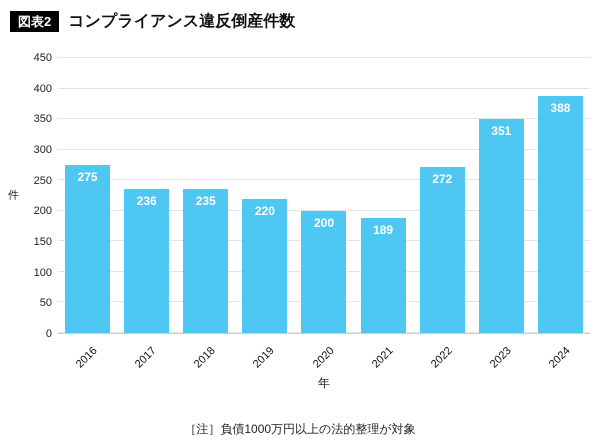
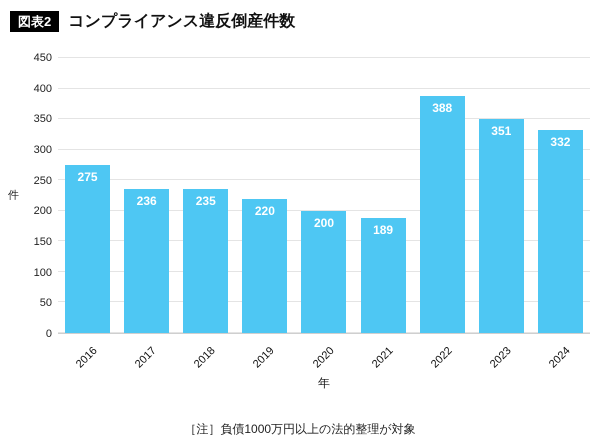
2022: 272 -> 388
2024: 388 -> 332
